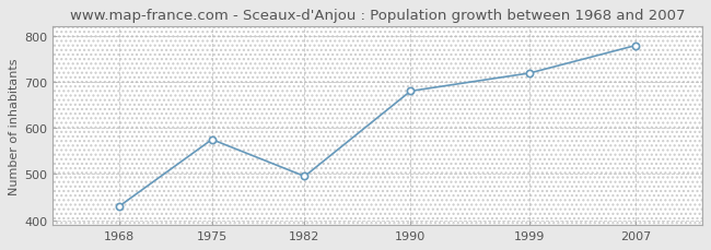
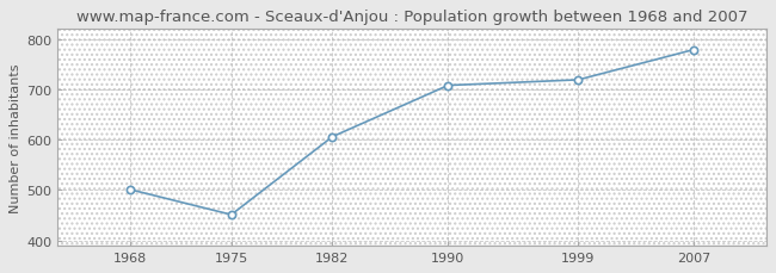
1968: 430 -> 501
1975: 575 -> 451
1982: 495 -> 606
1990: 680 -> 708
